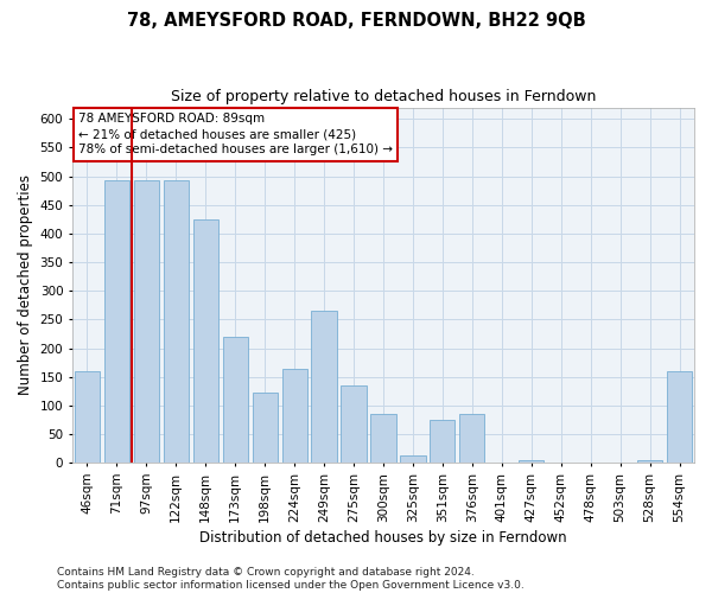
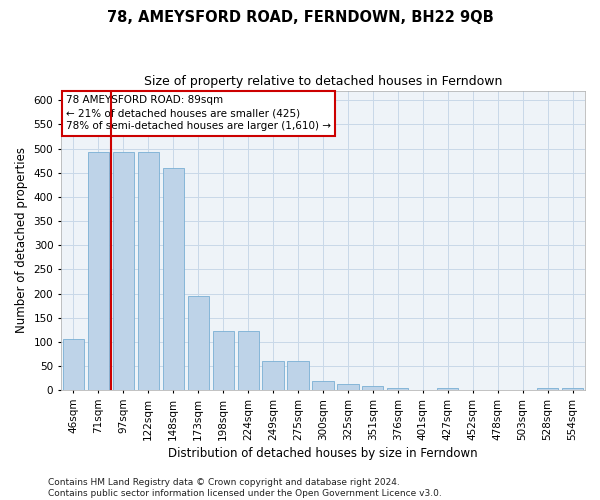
46sqm: 160 -> 107
148sqm: 425 -> 460
173sqm: 220 -> 195
224sqm: 165 -> 122
249sqm: 265 -> 60
275sqm: 135 -> 60
300sqm: 85 -> 20
351sqm: 75 -> 8
376sqm: 85 -> 5
554sqm: 160 -> 5
